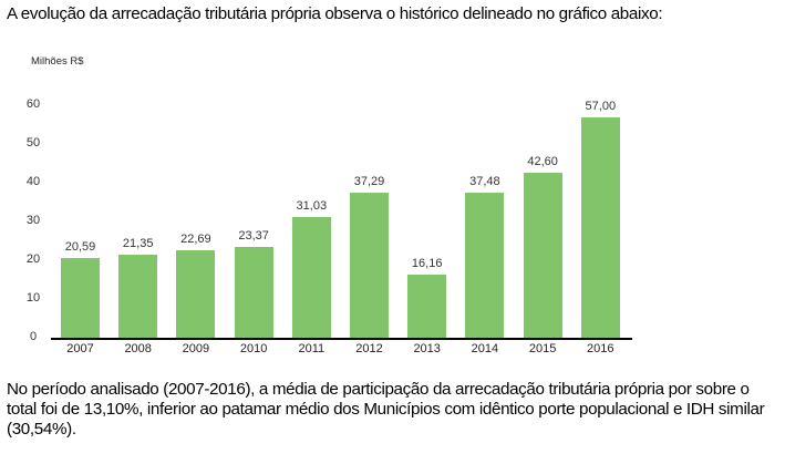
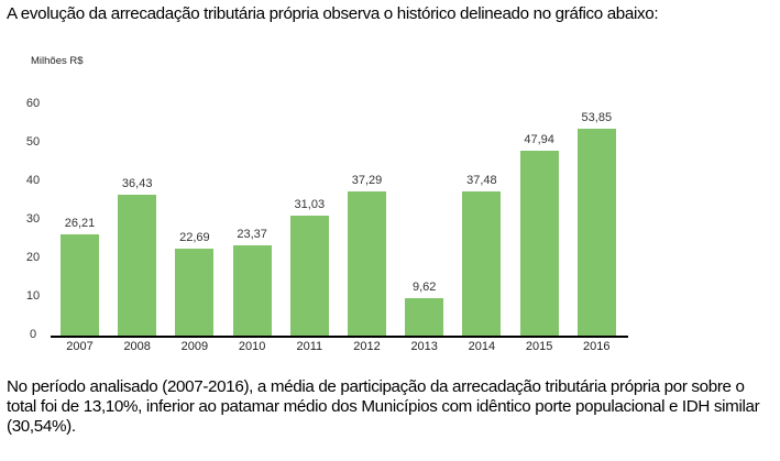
2007: 20,59 -> 26,21
2008: 21,35 -> 36,43
2013: 16,16 -> 9,62
2015: 42,60 -> 47,94
2016: 57,00 -> 53,85
